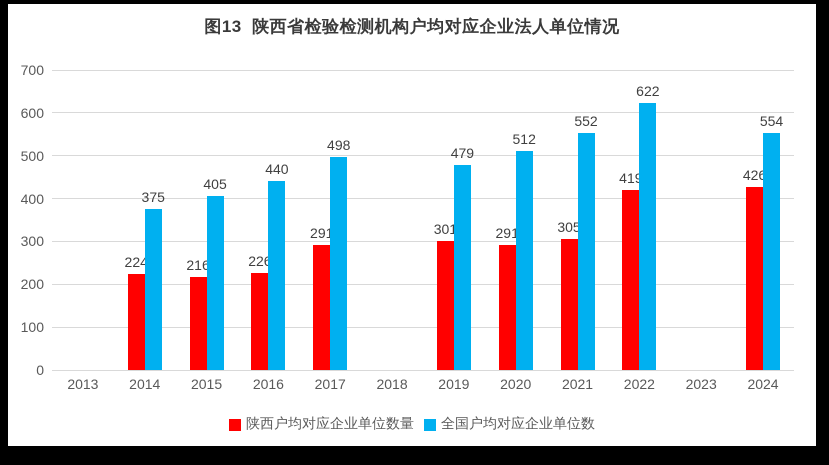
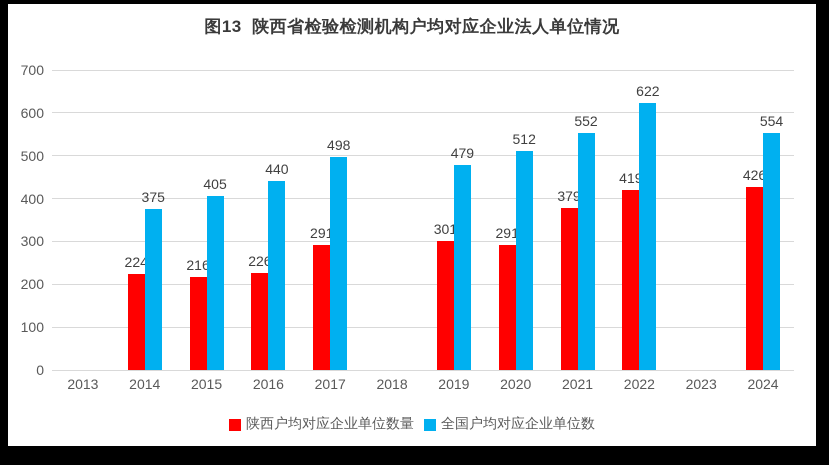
陕西户均对应企业单位数量/2021: 305 -> 379
